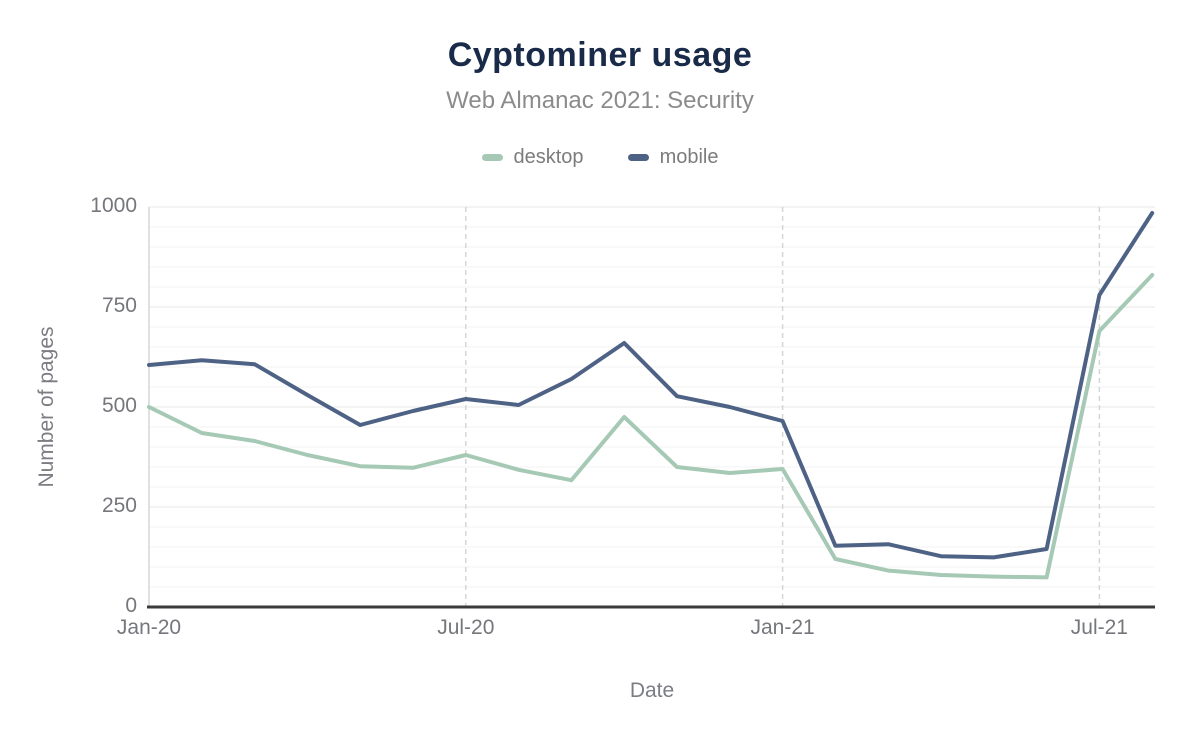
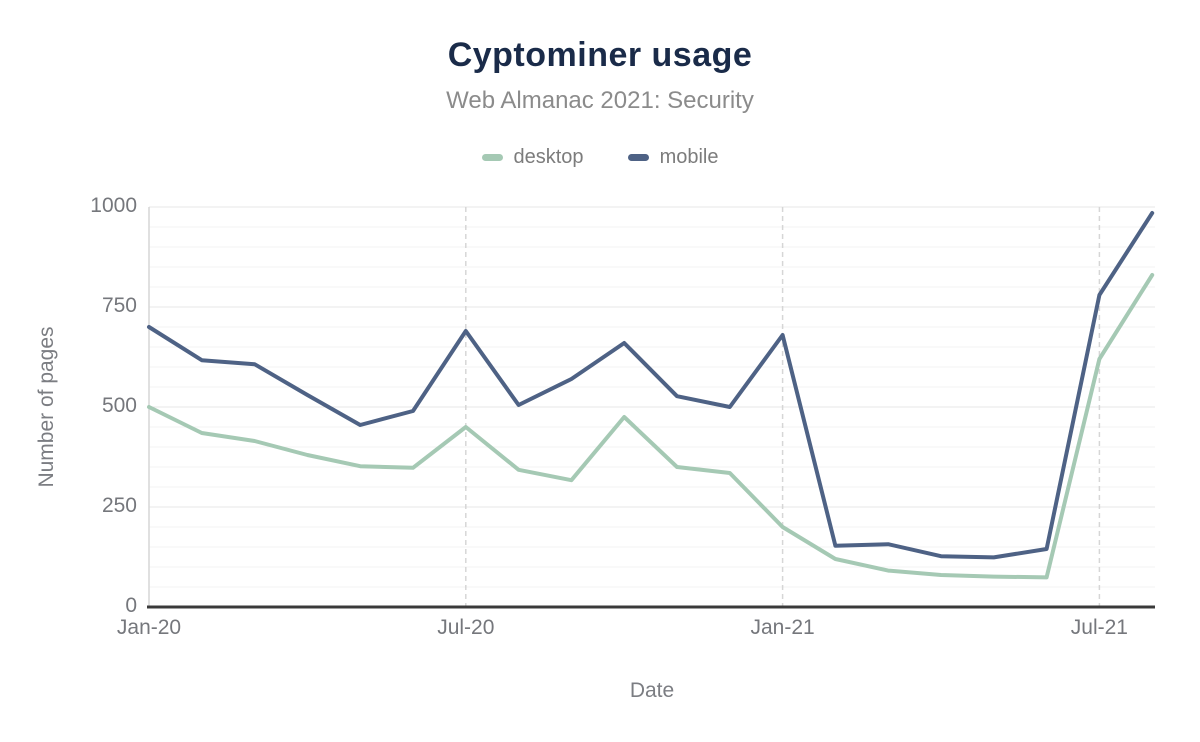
mobile/Jan-20: 600 -> 700
desktop/Jul-20: 380 -> 450
mobile/Jul-20: 520 -> 690
desktop/Jan-21: 340 -> 200
mobile/Jan-21: 460 -> 680
desktop/Jul-21: 690 -> 620
